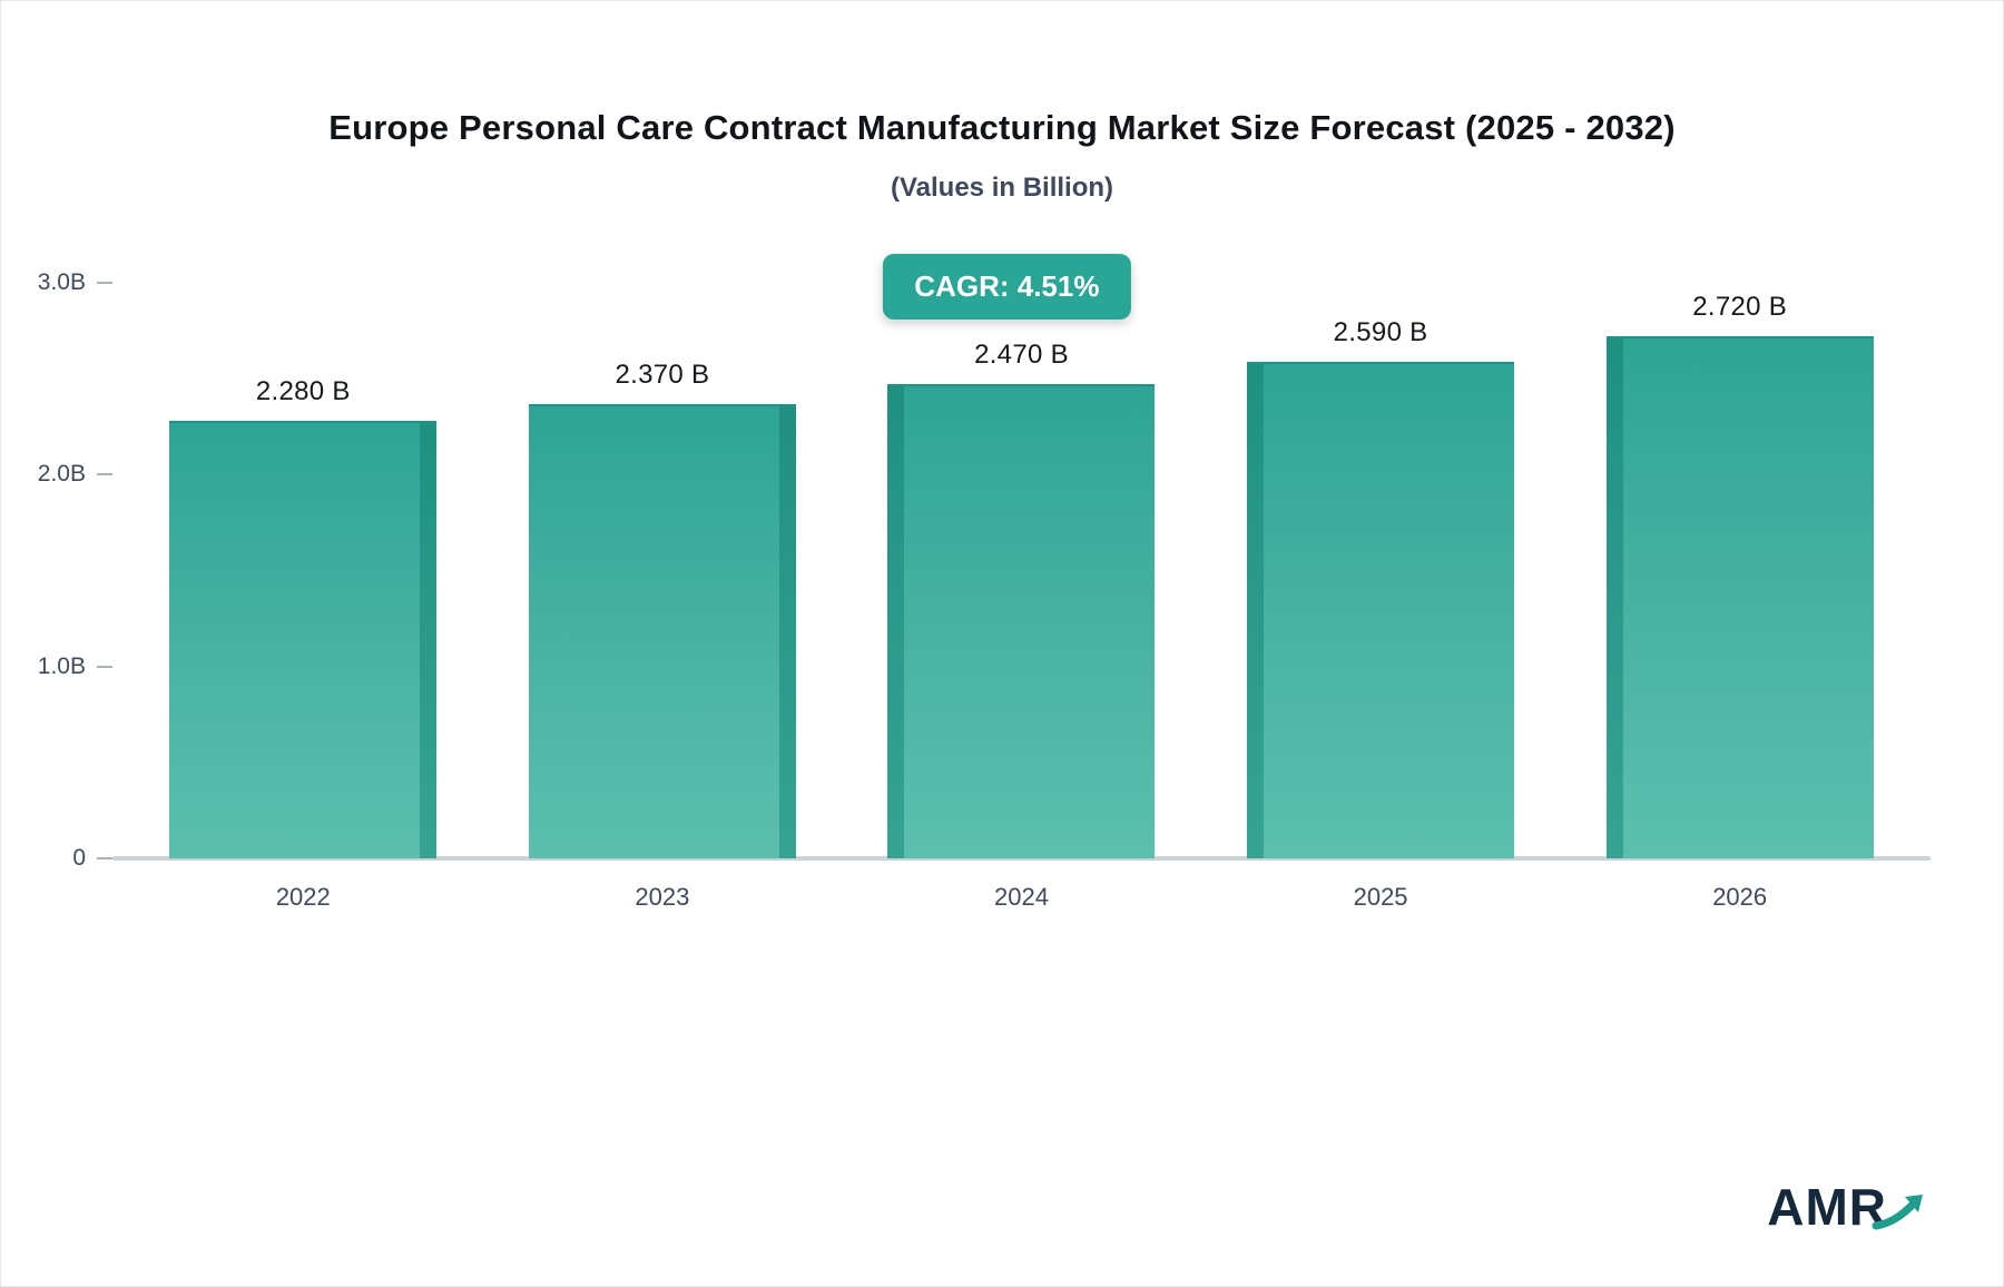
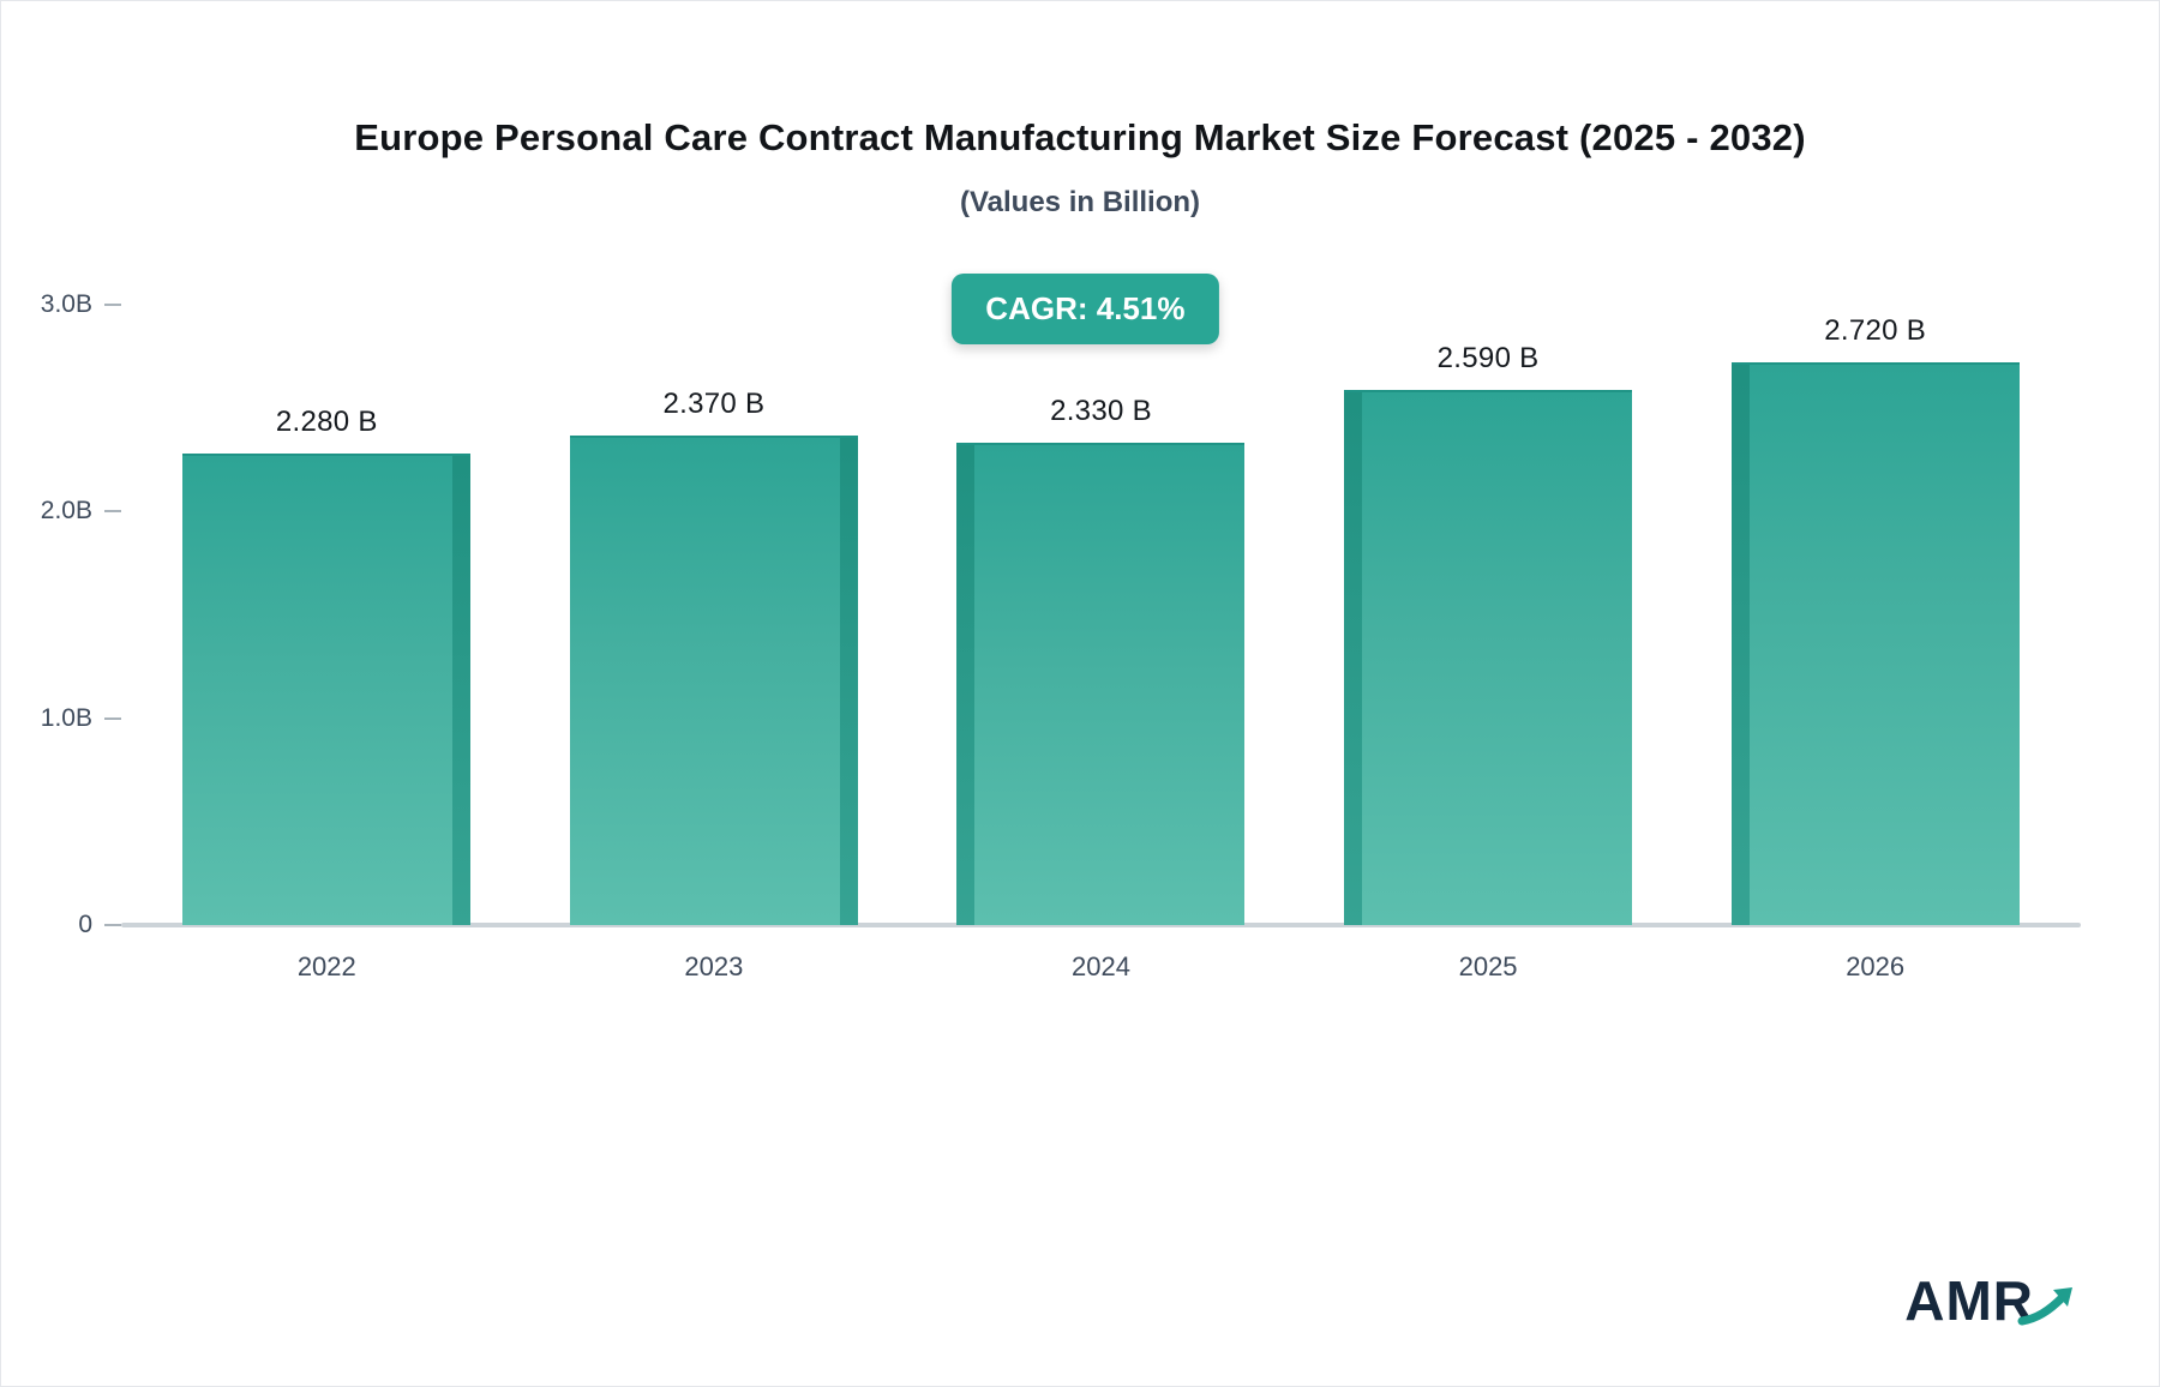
2024: 2.470 -> 2.330
